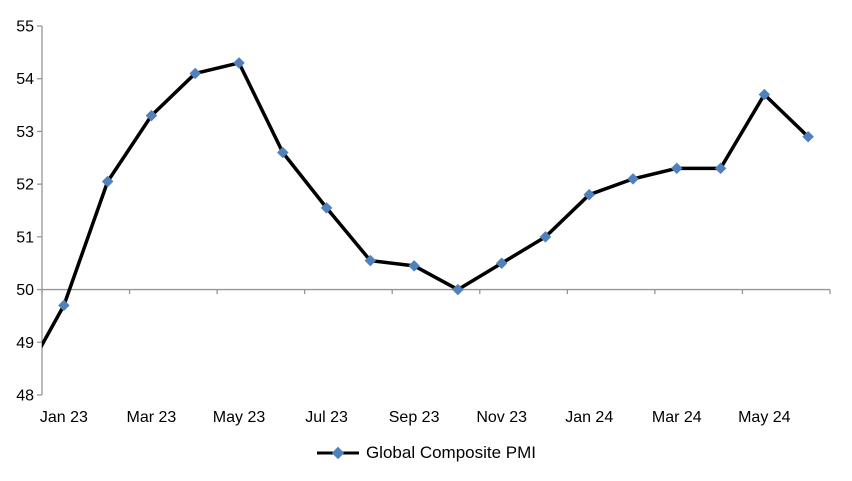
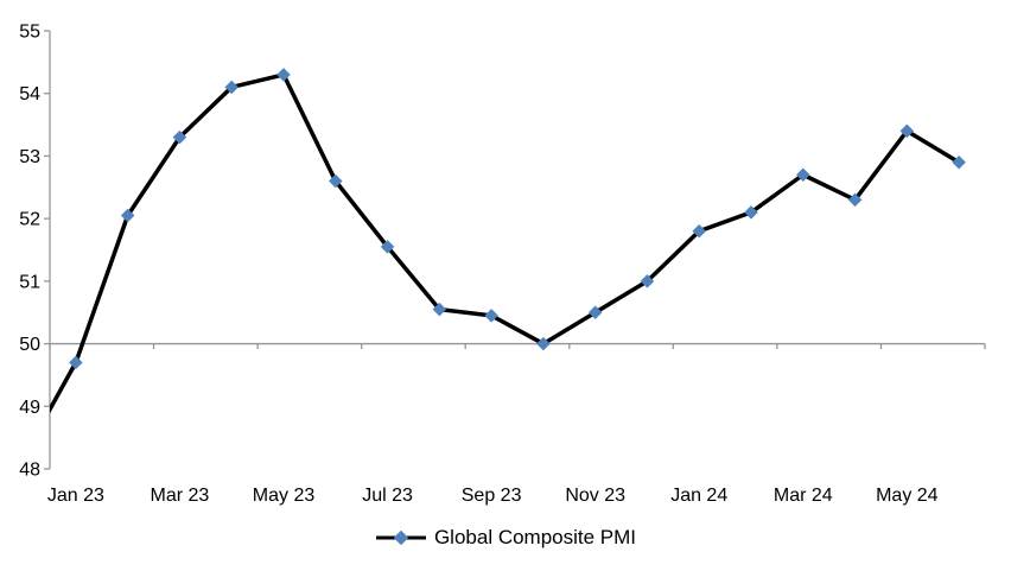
Mar 24: 52.3 -> 52.7
May 24: 53.7 -> 53.4
